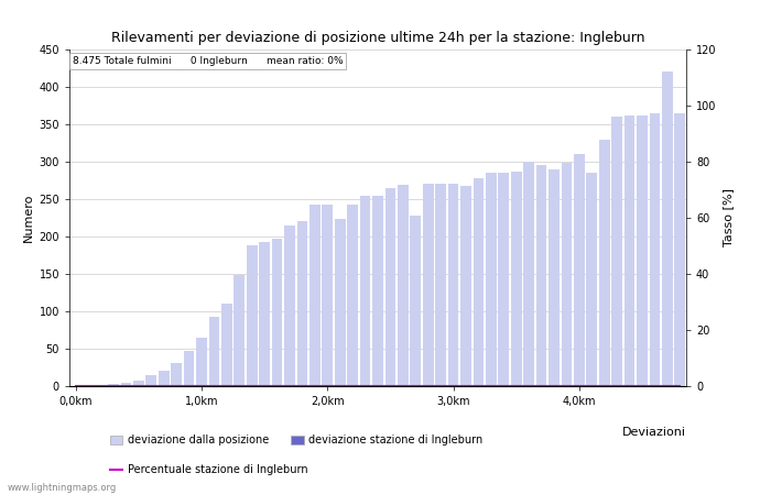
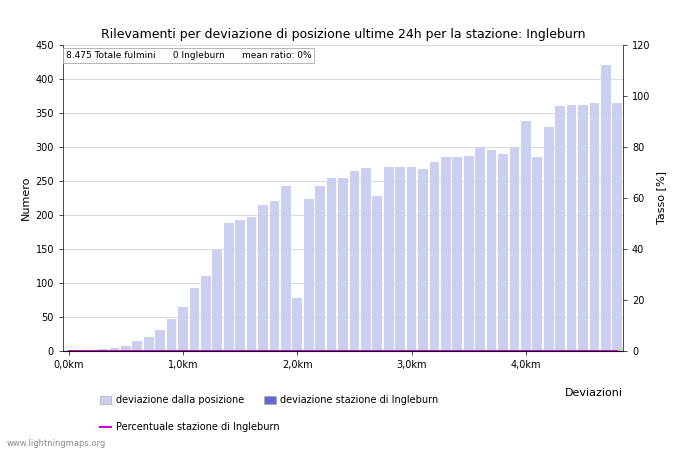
deviazione dalla posizione/2,0km: 242 -> 78
deviazione dalla posizione/4,0km: 310 -> 338
